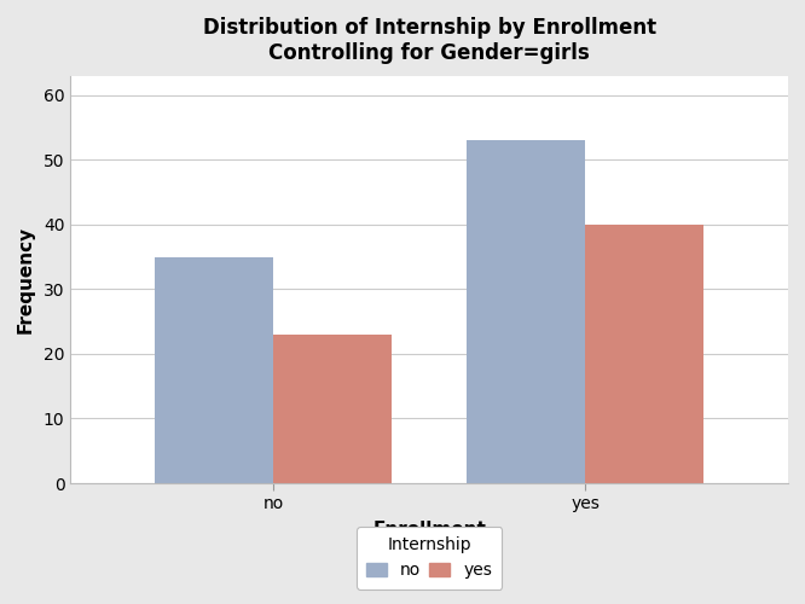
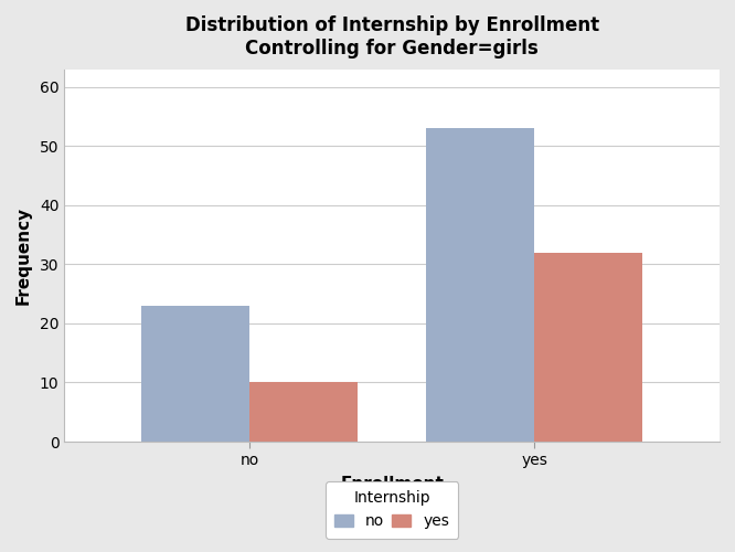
no/no: 35 -> 23
yes/no: 23 -> 10
yes/yes: 40 -> 32
